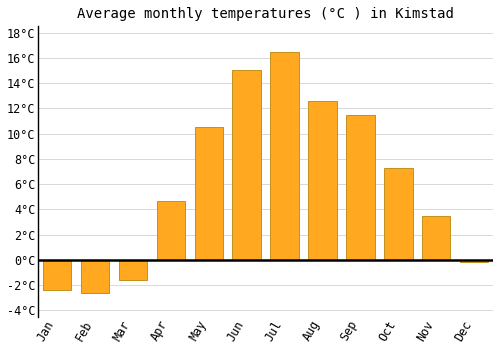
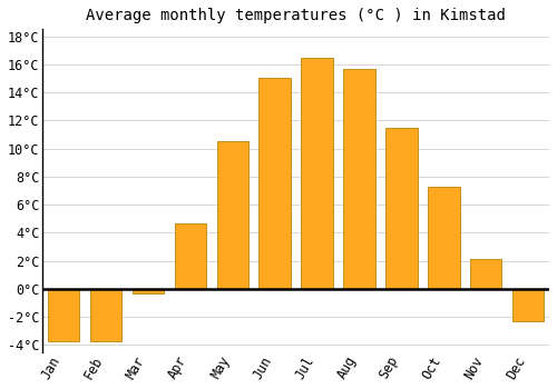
Jan: -2.4°C -> -3.7°C
Feb: -2.6°C -> -3.7°C
Mar: -1.6°C -> -0.3°C
Aug: 12.6°C -> 15.7°C
Nov: 3.5°C -> 2.1°C
Dec: -0.2°C -> -2.3°C
